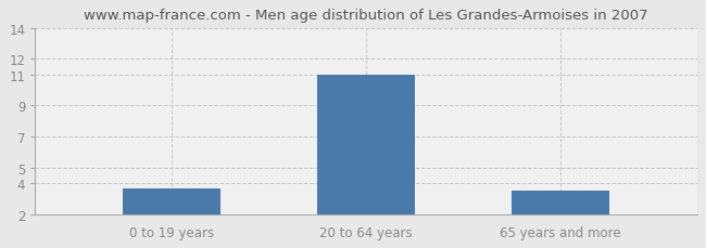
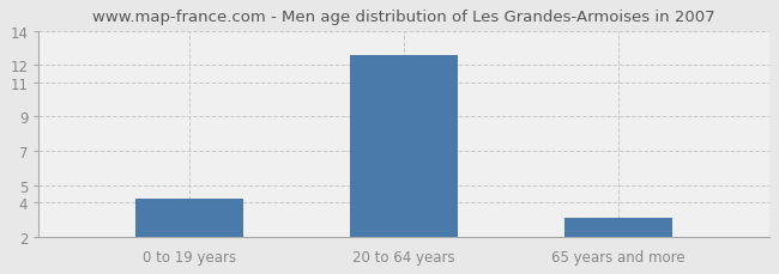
0 to 19 years: 3.7 -> 4.2
20 to 64 years: 11.0 -> 12.6
65 years and more: 3.5 -> 3.1
